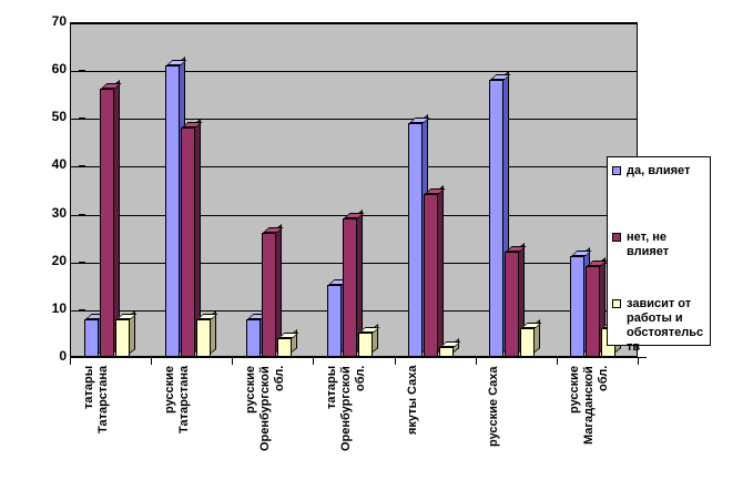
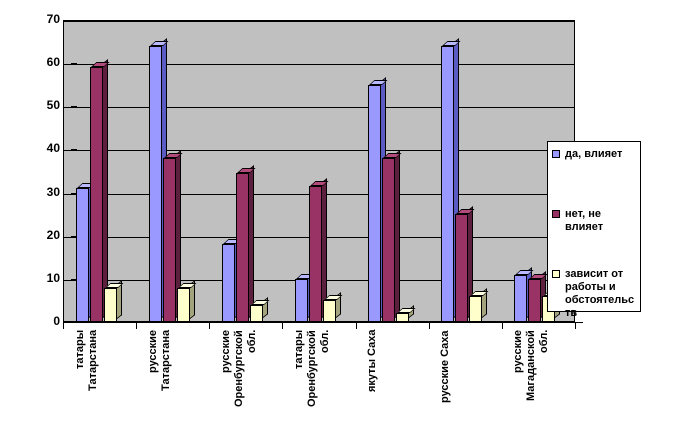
да, влияет/татары Татарстана: 8 -> 31
нет, не влияет/татары Татарстана: 56 -> 59
да, влияет/русские Татарстана: 61 -> 64
нет, не влияет/русские Татарстана: 48 -> 38
да, влияет/русские Оренбургской обл.: 8 -> 18
нет, не влияет/русские Оренбургской обл.: 26 -> 34
да, влияет/татары Оренбургской обл.: 15 -> 10
нет, не влияет/татары Оренбургской обл.: 29 -> 32
да, влияет/якуты Саха: 49 -> 55
нет, не влияет/якуты Саха: 34 -> 38
да, влияет/русские Саха: 58 -> 64
нет, не влияет/русские Саха: 22 -> 25
да, влияет/русские Магаданской обл.: 21 -> 11
нет, не влияет/русские Магаданской обл.: 19 -> 10
